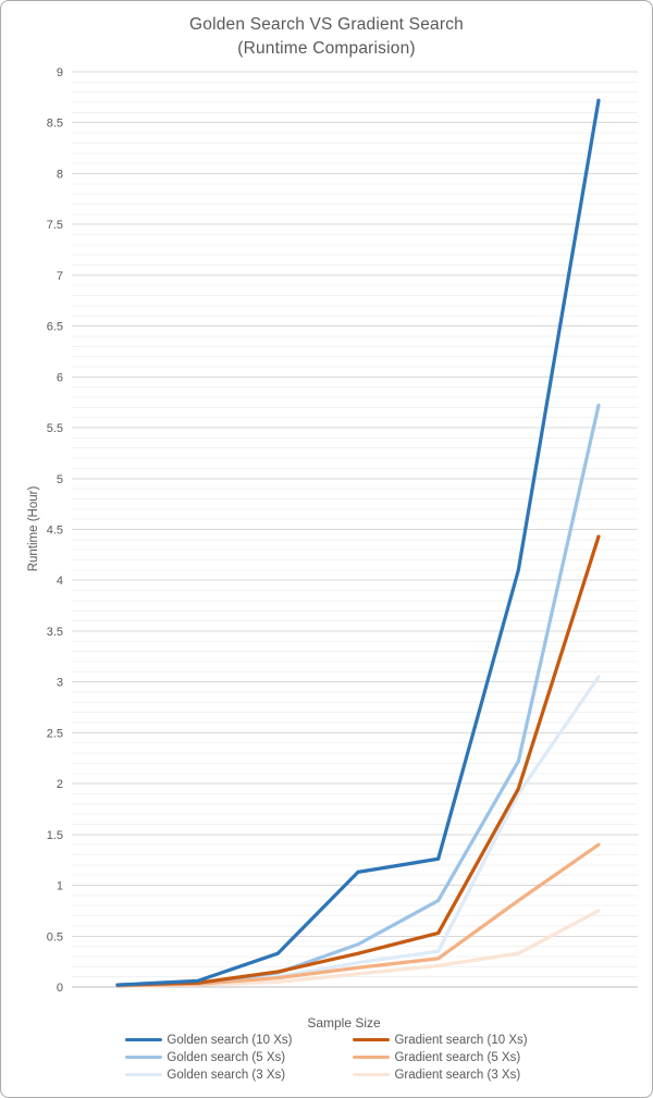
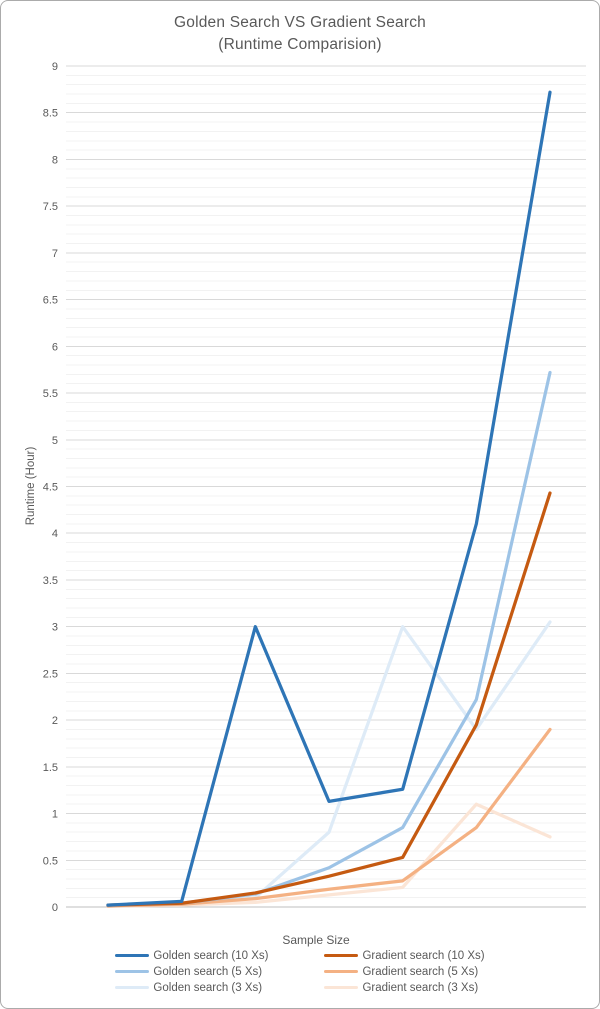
Golden search (10 Xs)/5000: 0.3 -> 3.0
Golden search (3 Xs)/8000: 0.2 -> 0.8
Golden search (3 Xs)/10000: 0.3 -> 3.0
Gradient search (3 Xs)/15000: 0.3 -> 1.1
Gradient search (5 Xs)/20000: 1.4 -> 1.9
